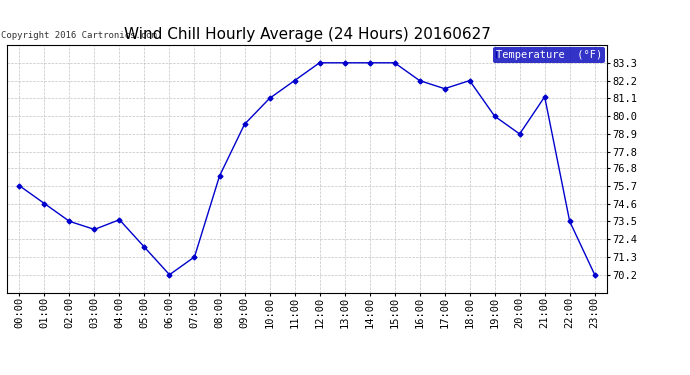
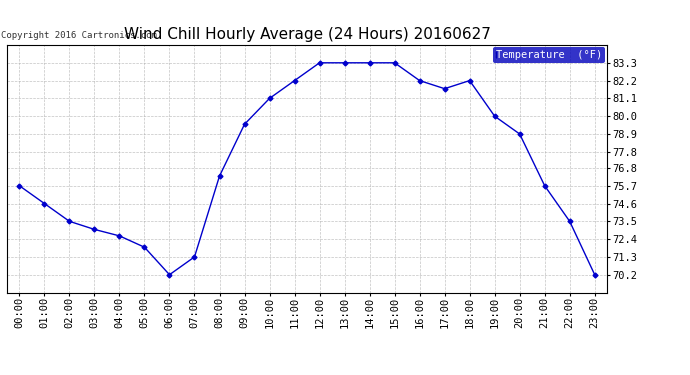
04:00: 73.6 -> 72.6
21:00: 81.2 -> 75.7
